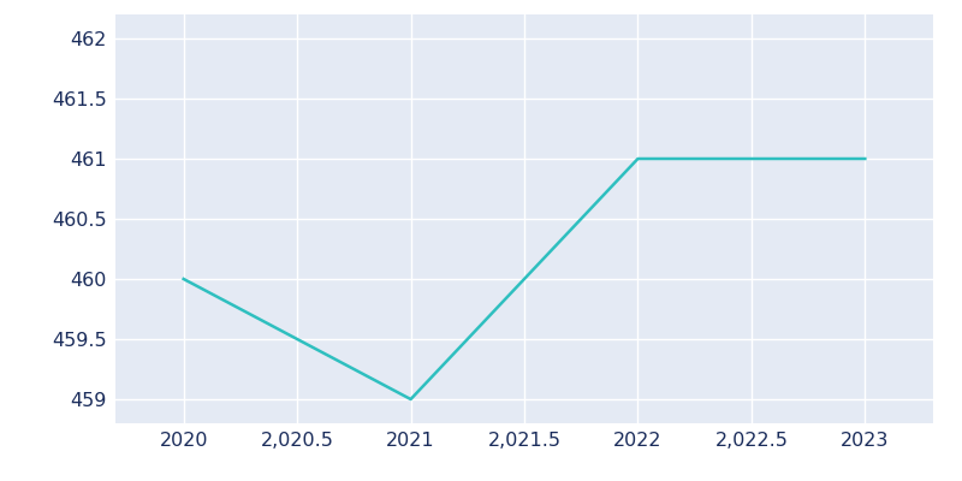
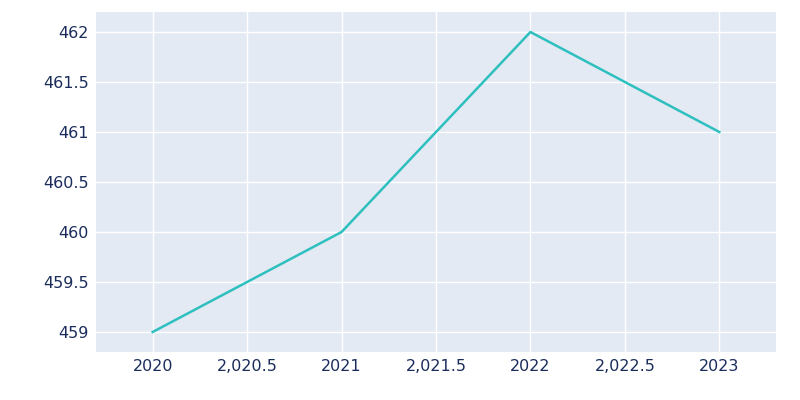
2020: 460 -> 459
2021: 459 -> 460
2022: 461 -> 462
